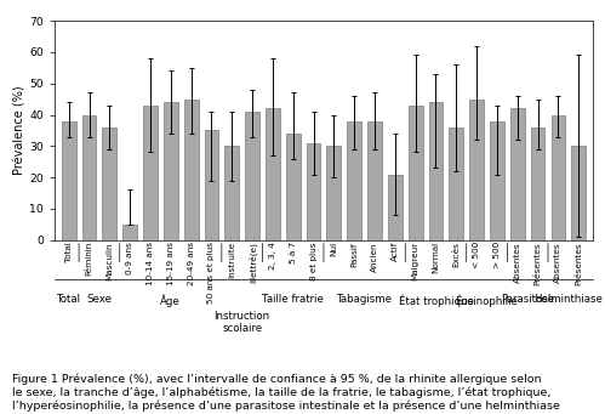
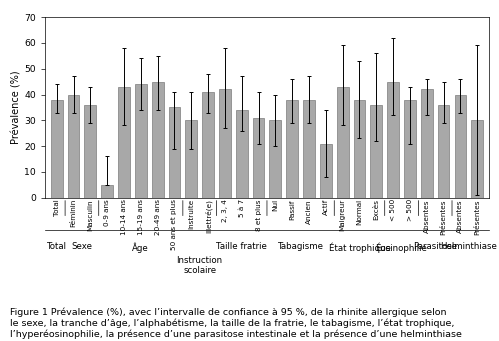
Normal: 44 -> 38
